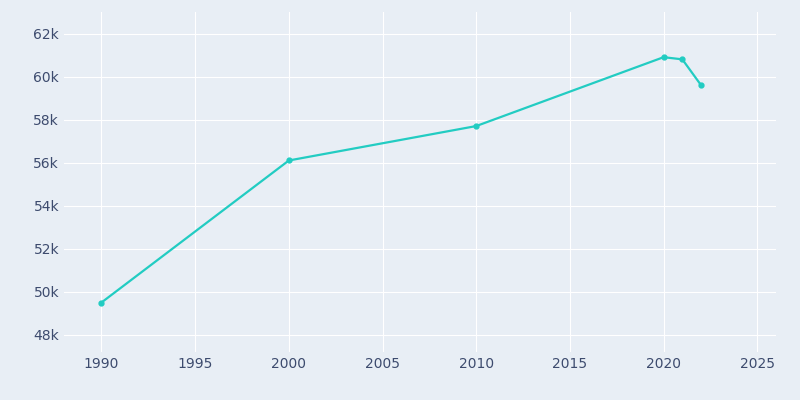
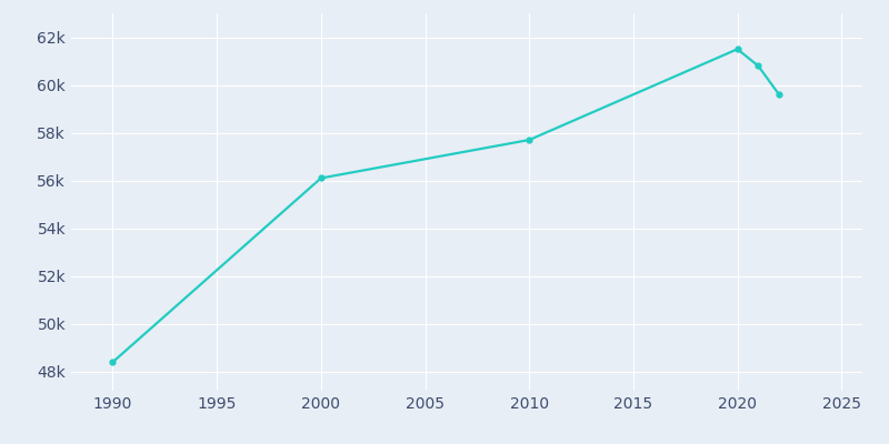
1990: 49.5k -> 48.4k
2020: 60.9k -> 61.5k
